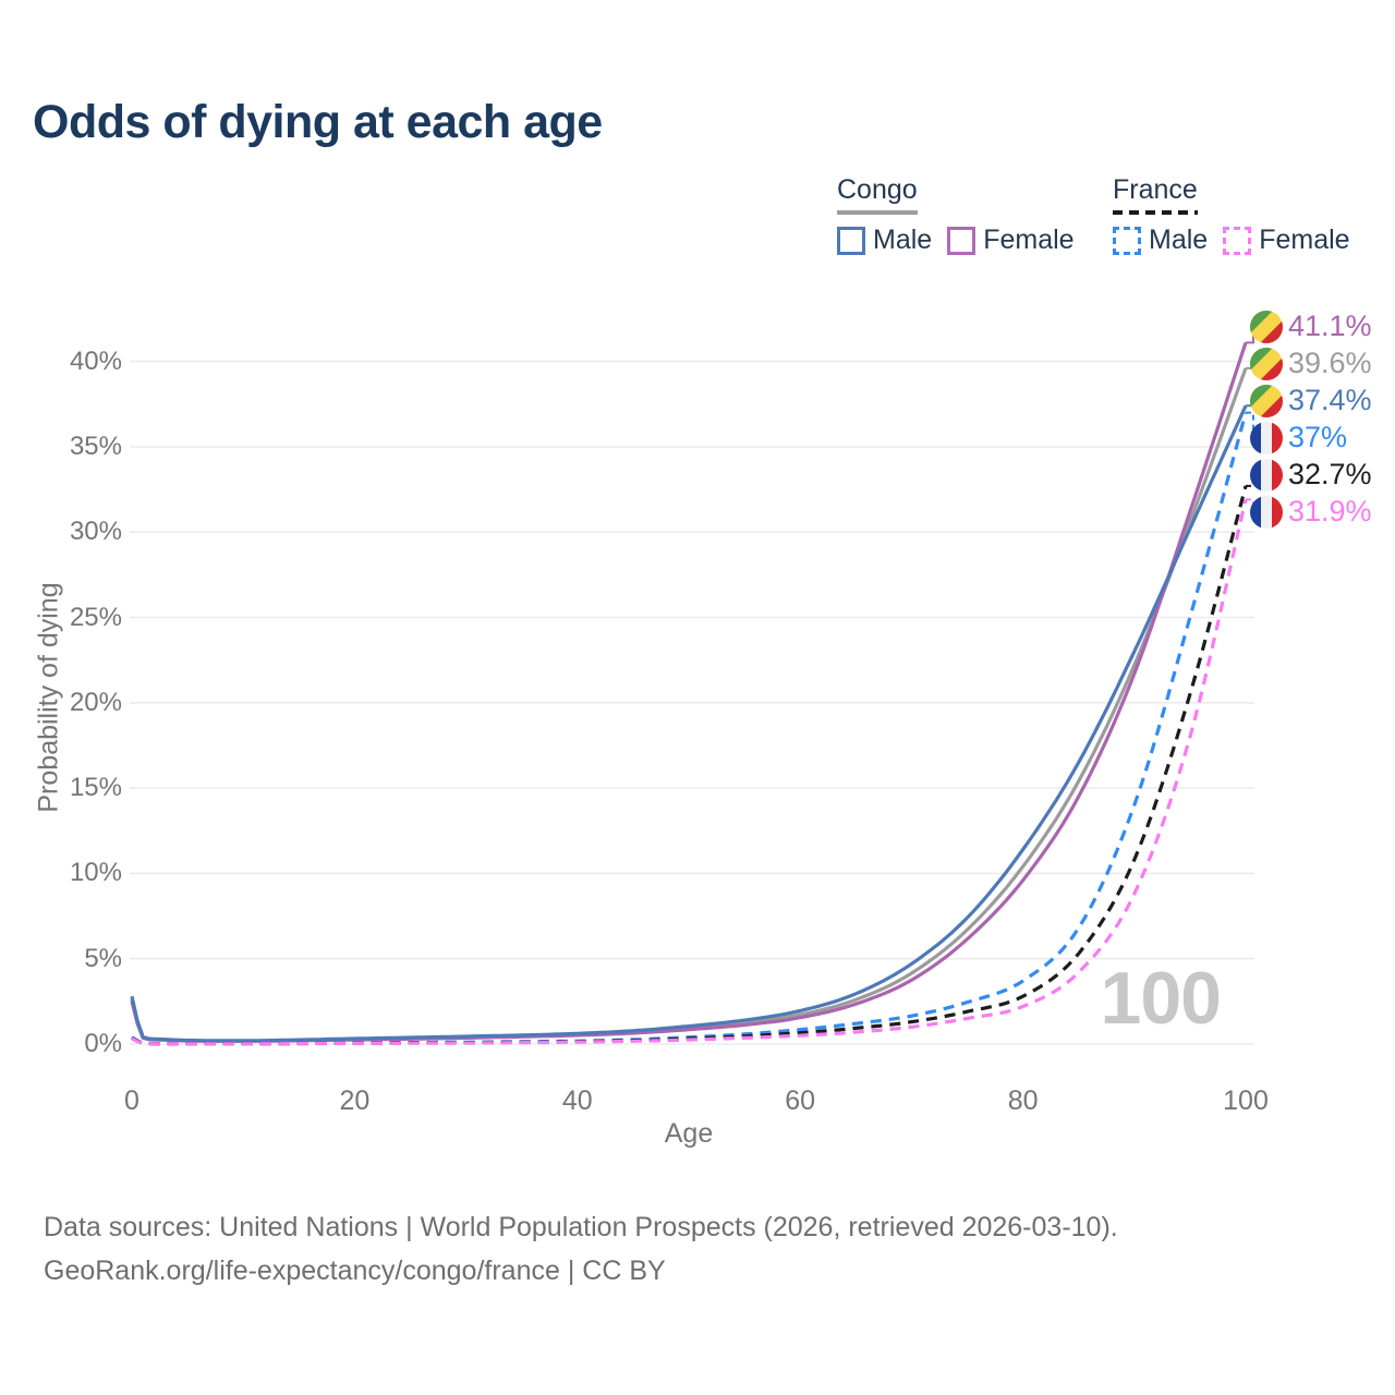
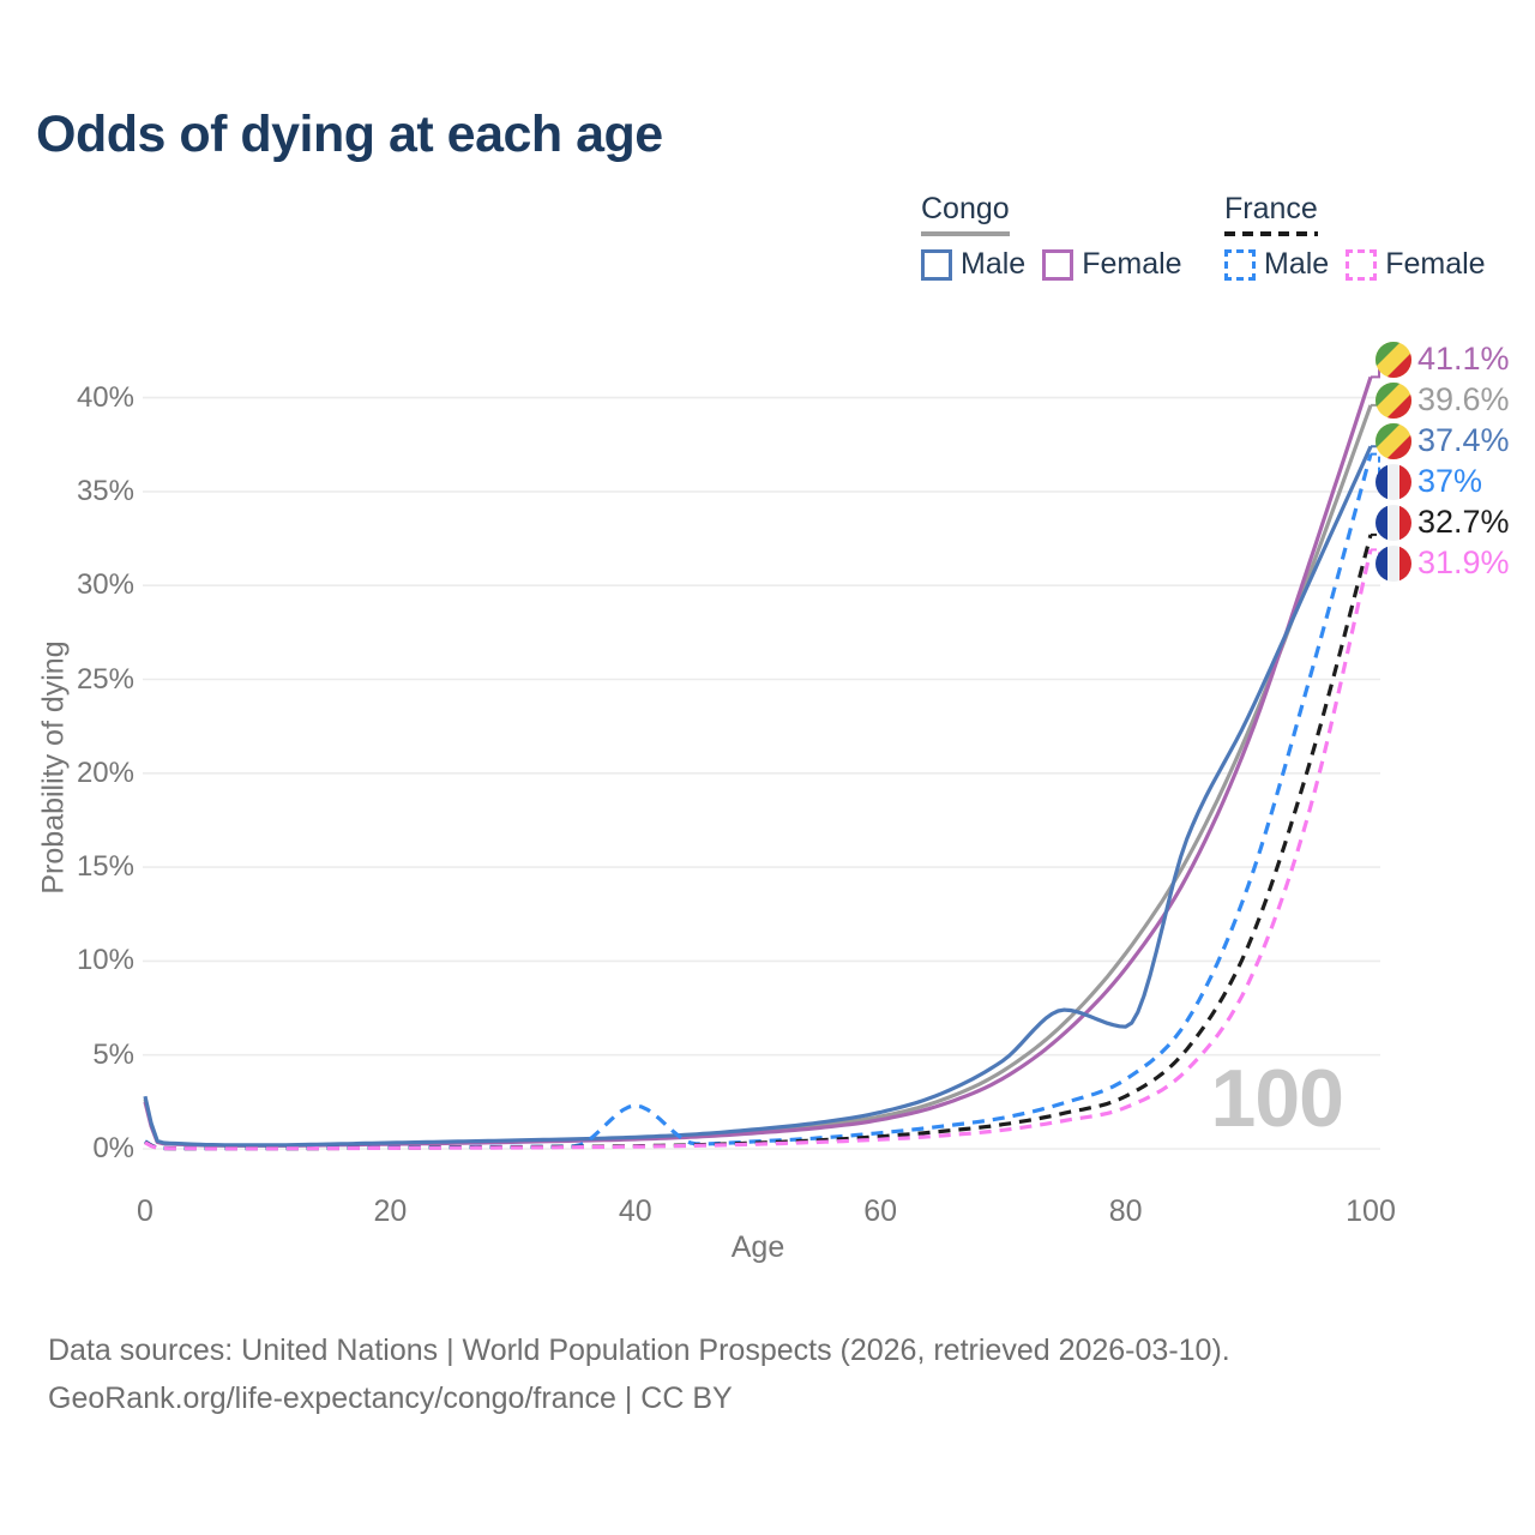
France Male/40: 0.2% -> 2.3%
Congo Male/80: 11.4% -> 6.5%
